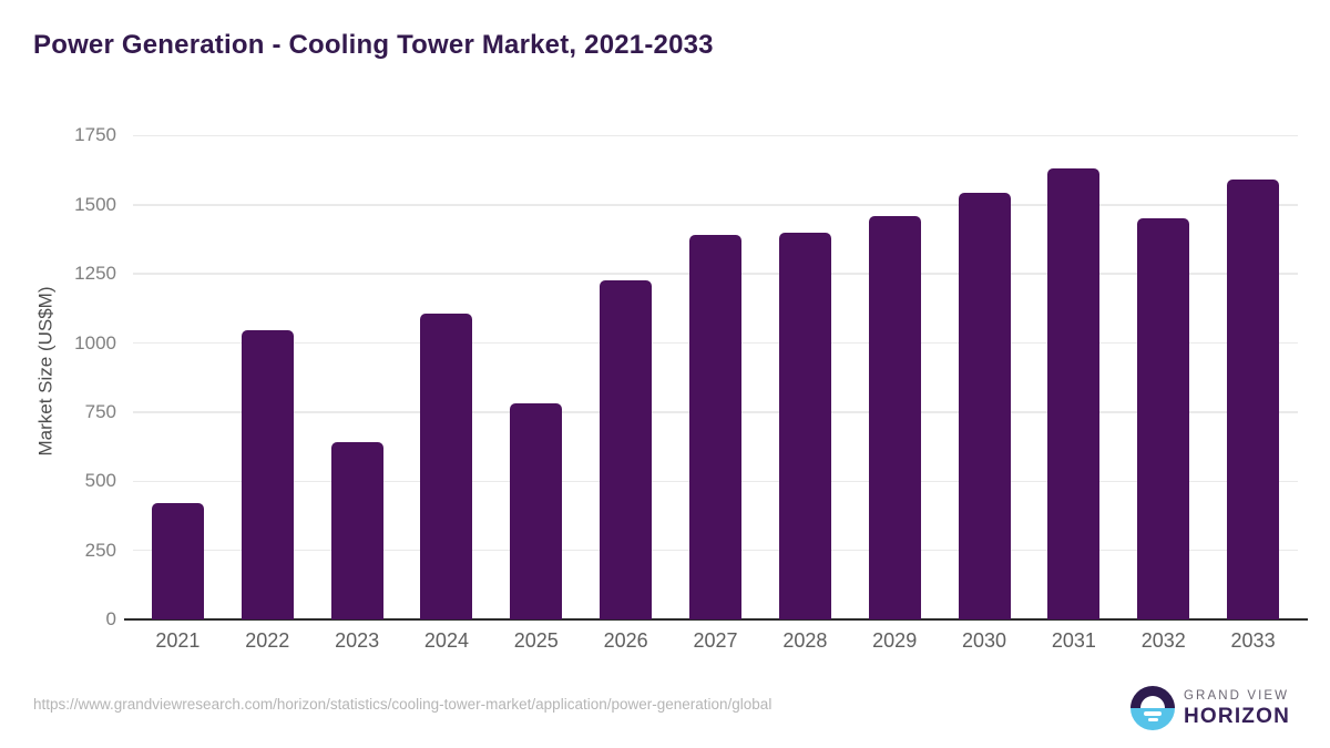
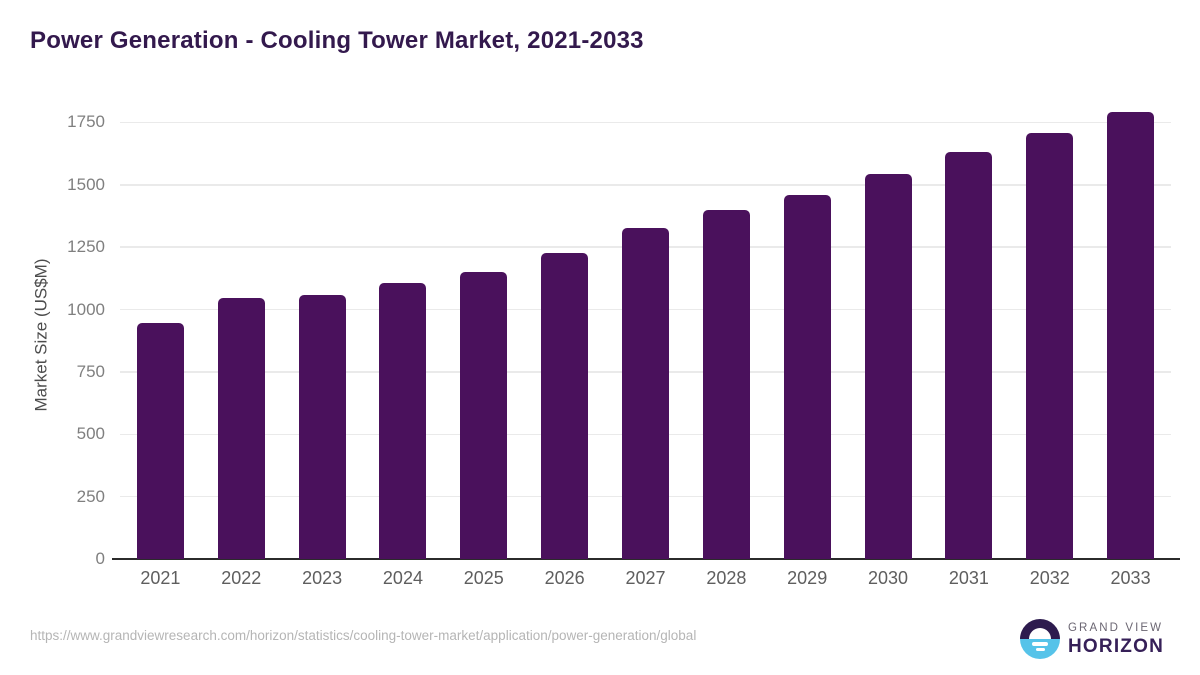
2021: 420 -> 940
2023: 640 -> 1060
2025: 780 -> 1150
2027: 1390 -> 1330
2032: 1450 -> 1710
2033: 1590 -> 1790
